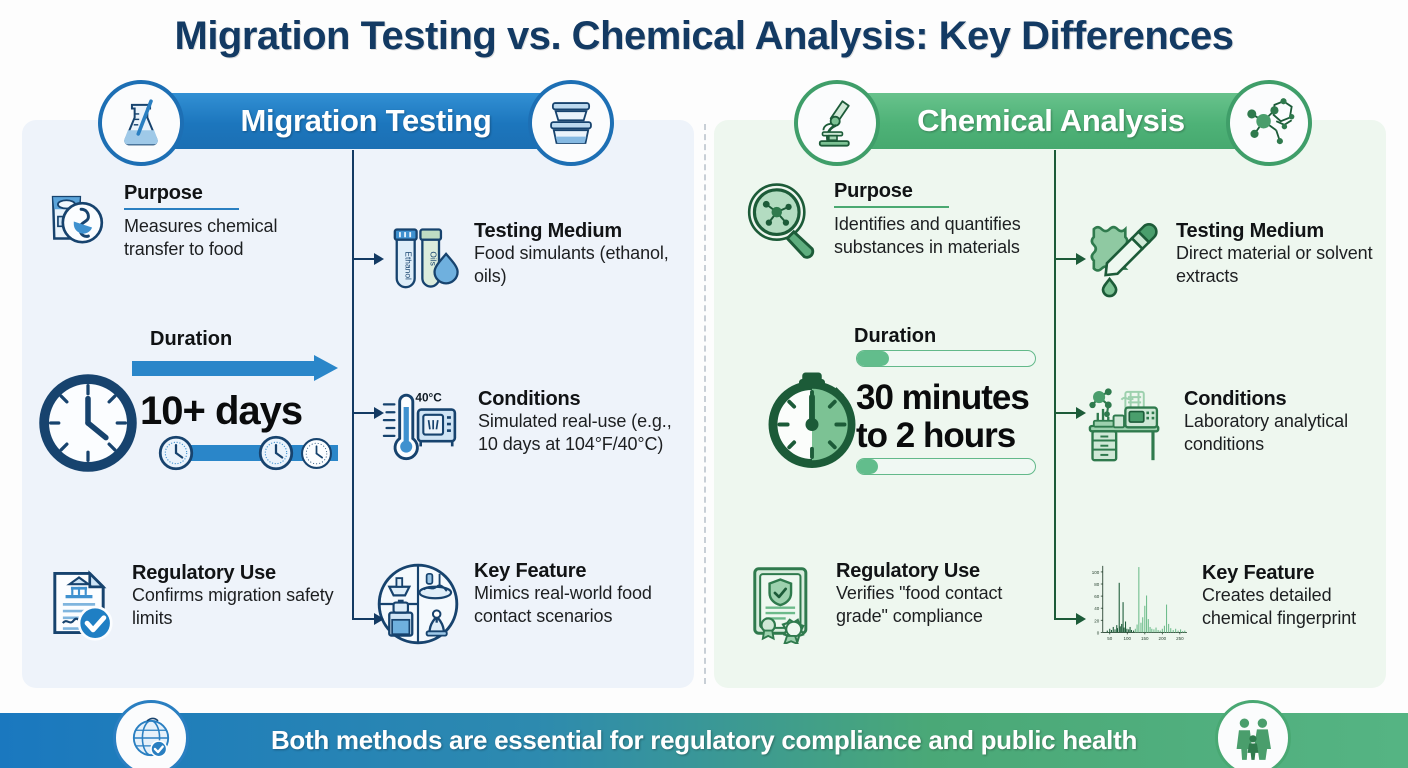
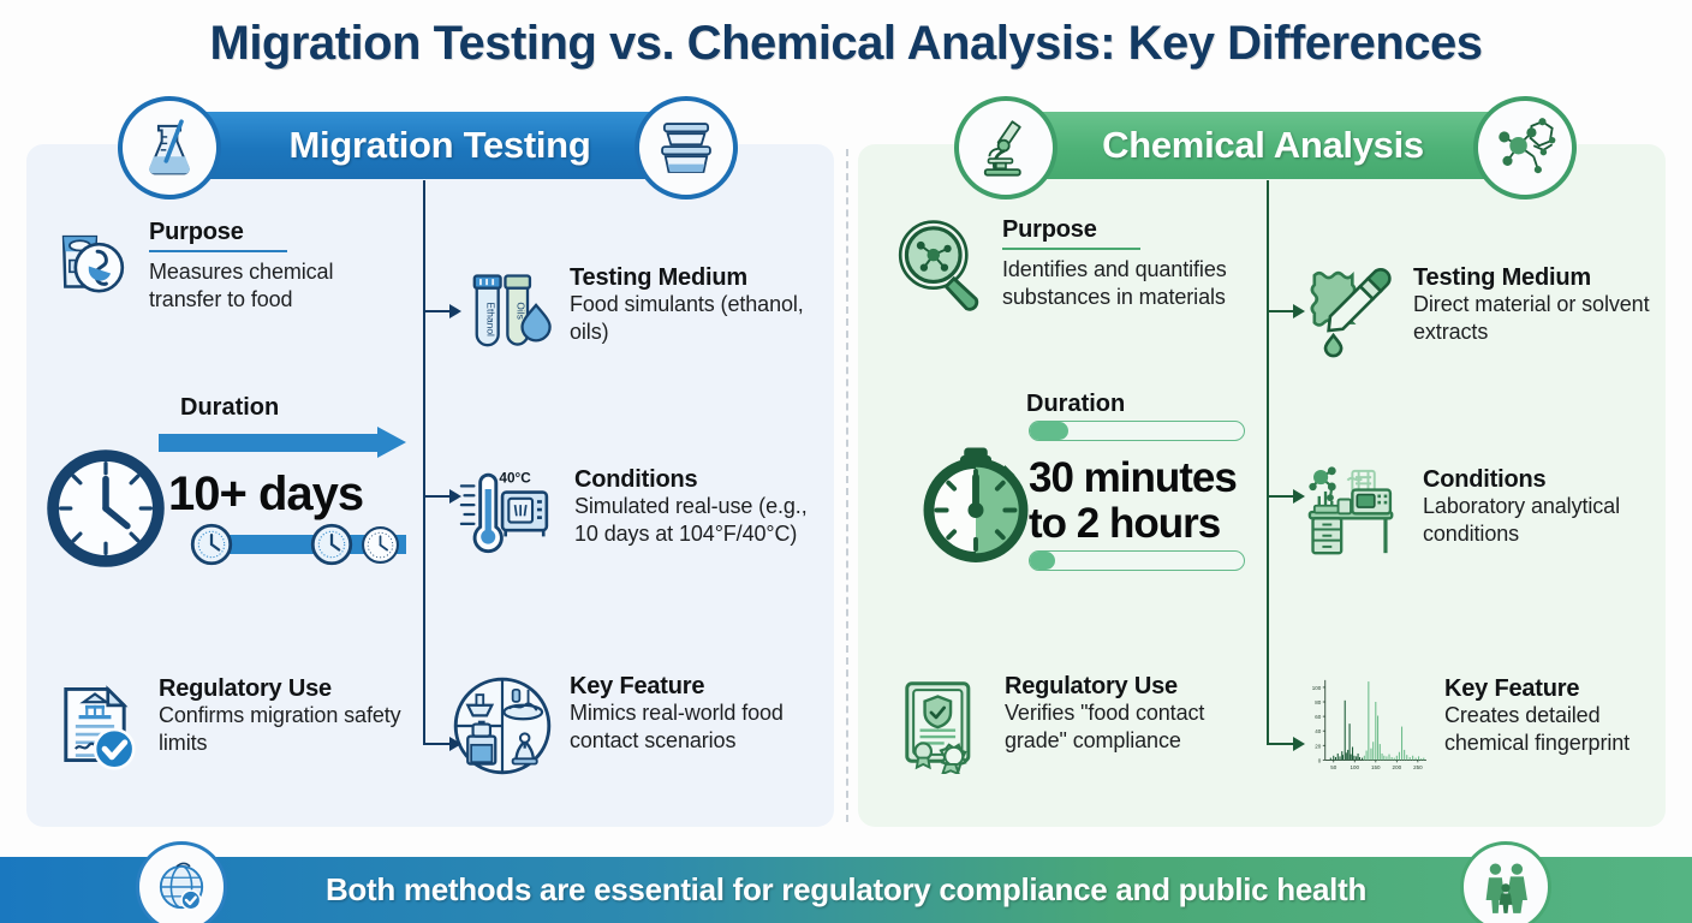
150: 40 -> 80
